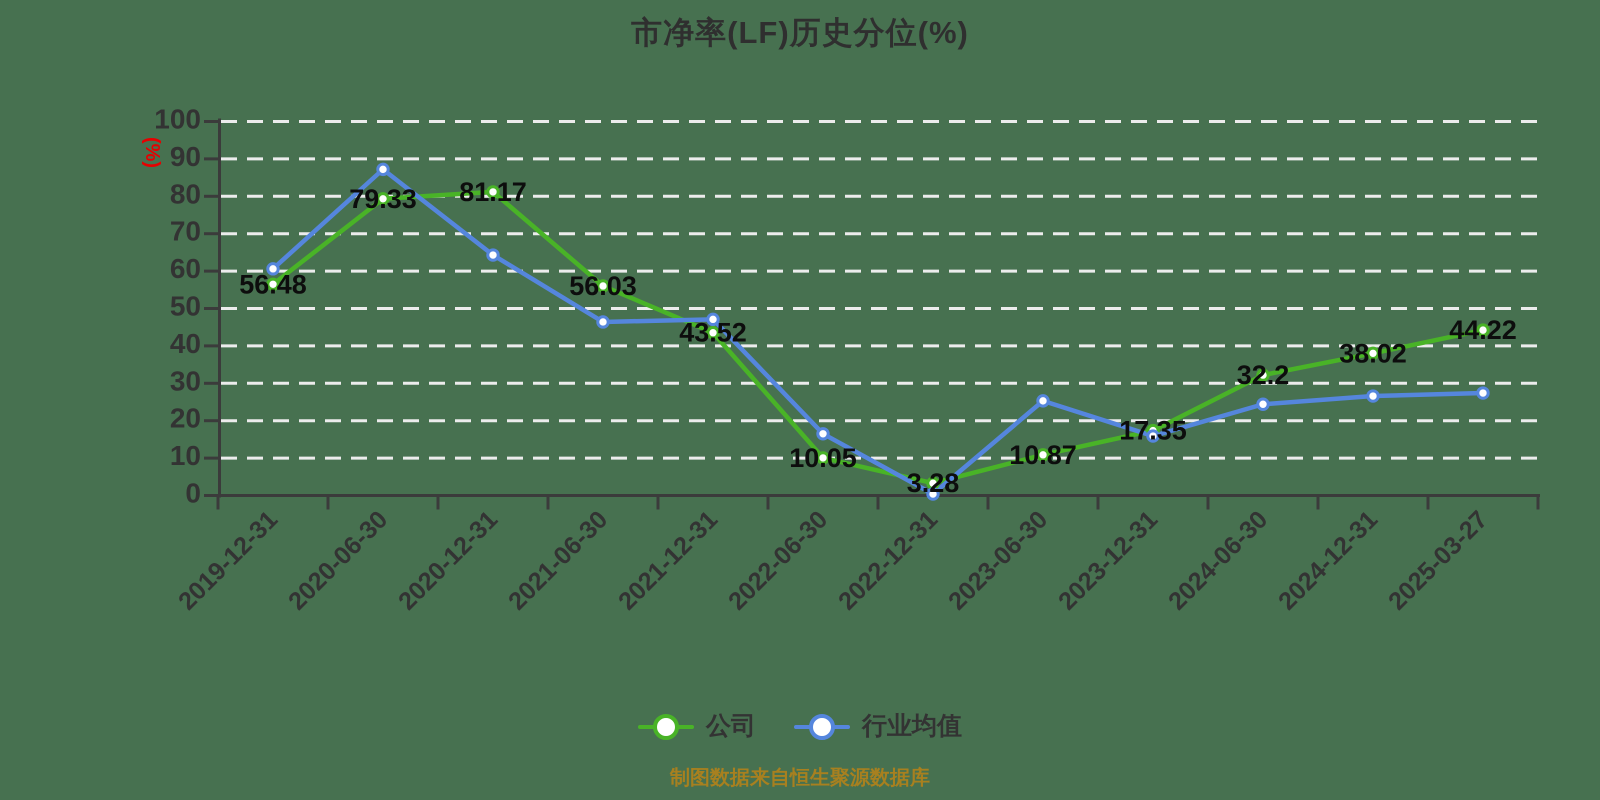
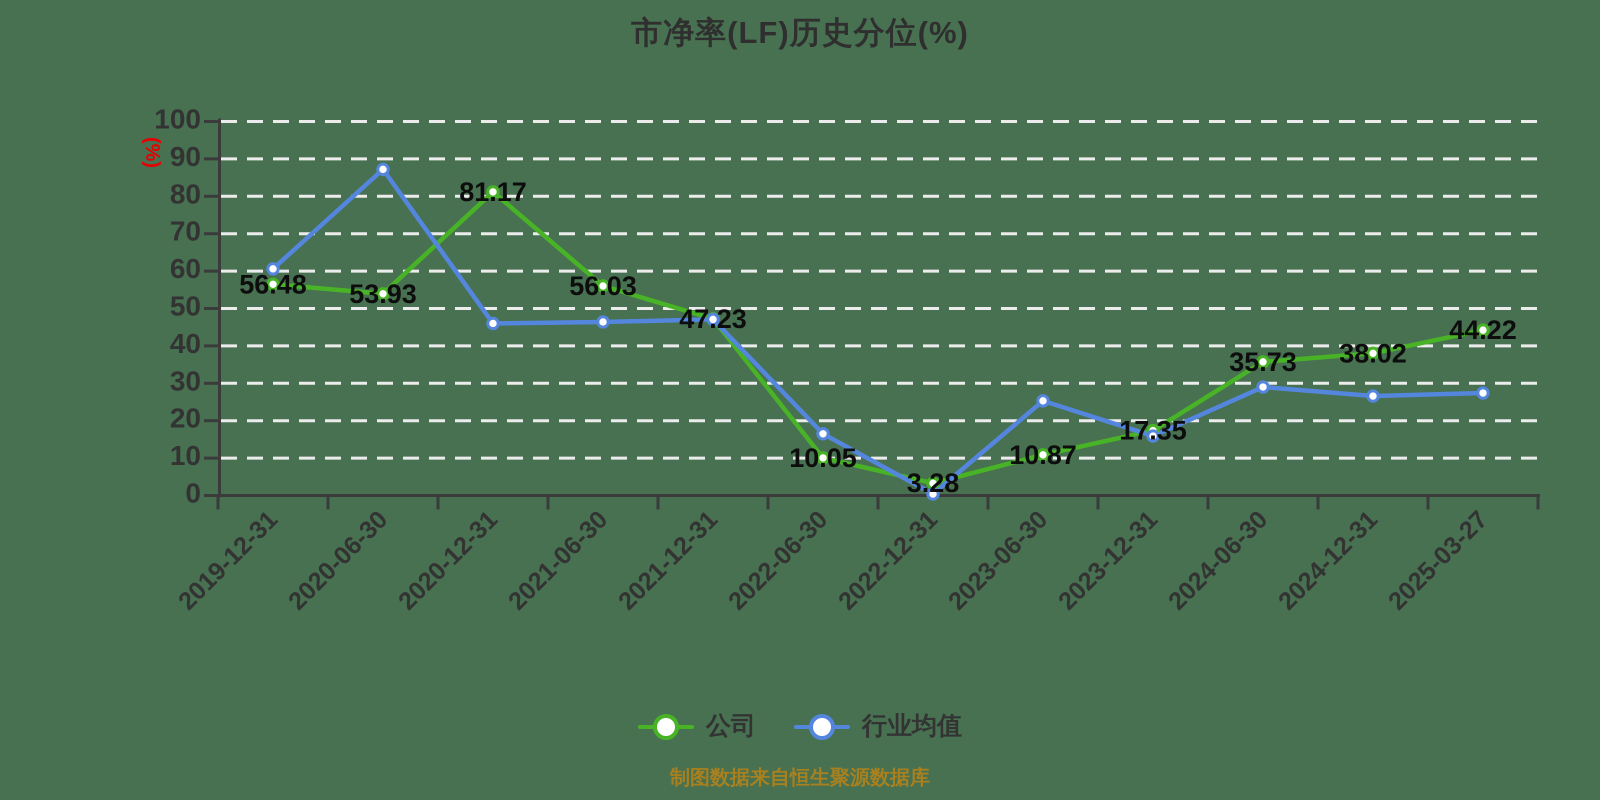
公司/2020-06-30: 79.33 -> 53.93
行业均值/2020-12-31: 64 -> 46
公司/2021-12-31: 43.52 -> 47.23
公司/2024-06-30: 32.2 -> 35.73
行业均值/2024-06-30: 24 -> 29
